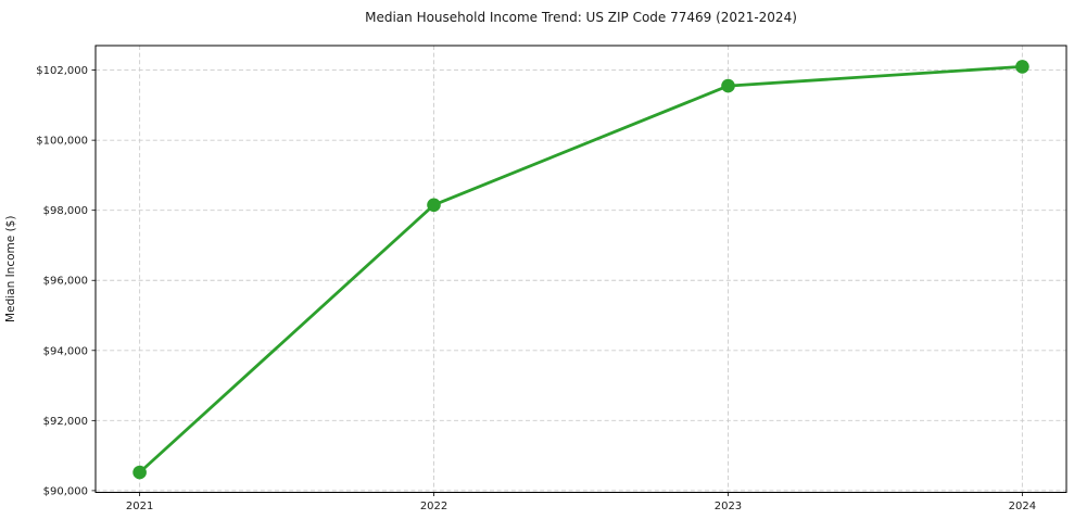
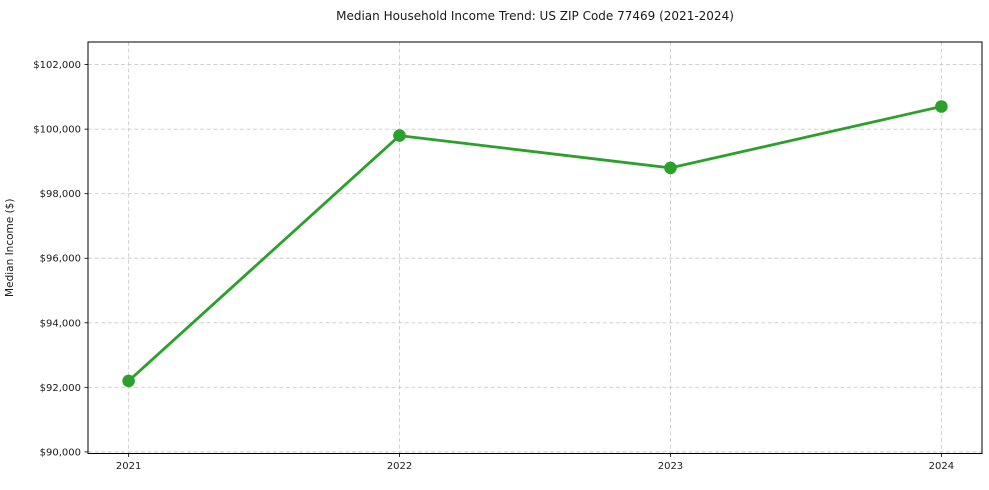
2021: $90500 -> $92200
2022: $98200 -> $99800
2023: $101600 -> $98800
2024: $102100 -> $100700
